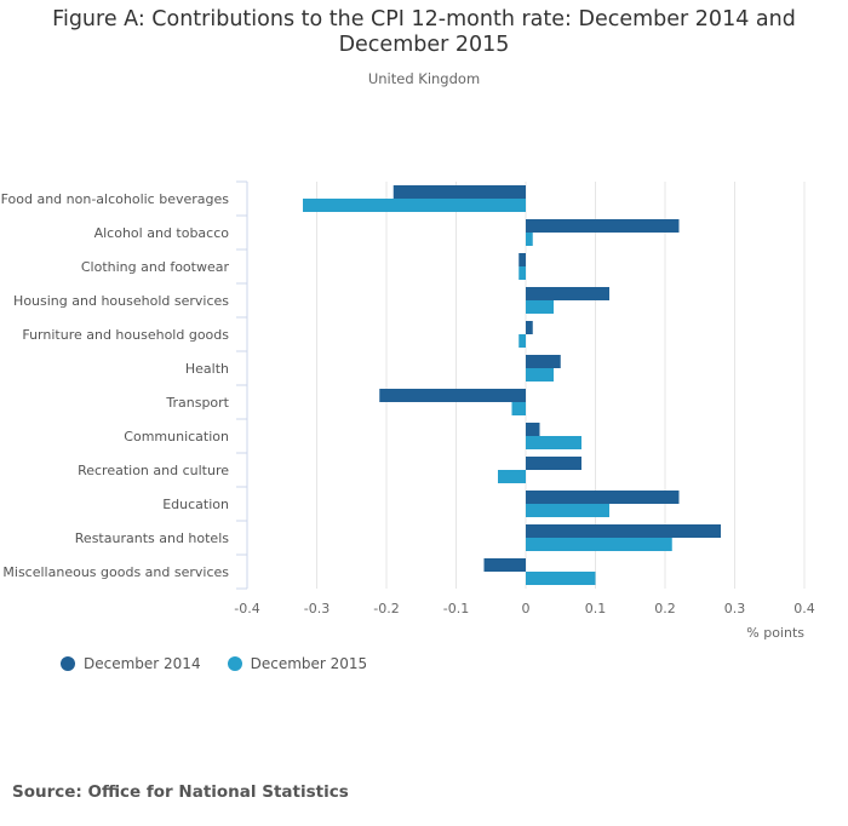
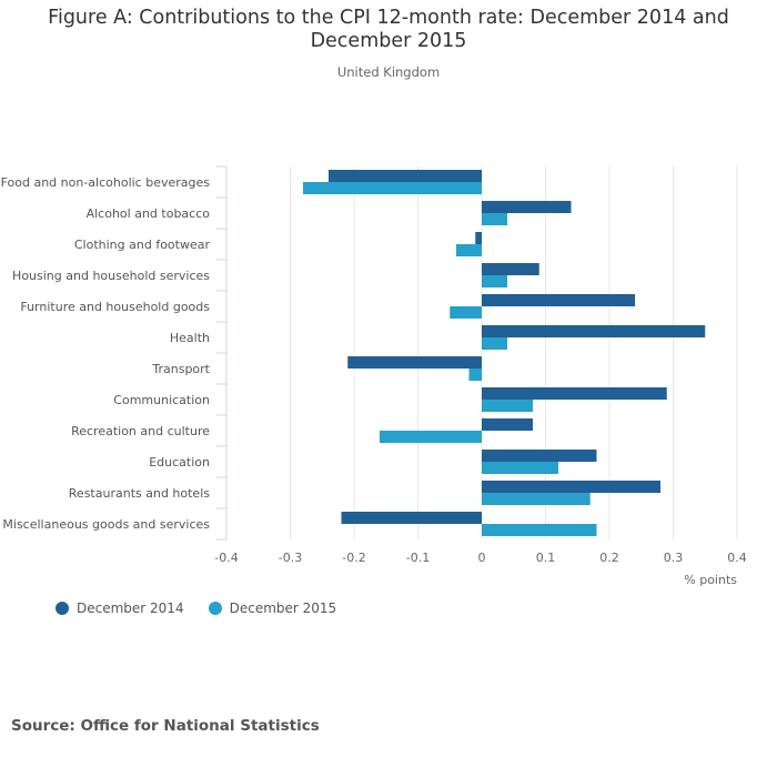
December 2014/Food and non-alcoholic beverages: -0.19 -> -0.24
December 2015/Food and non-alcoholic beverages: -0.32 -> -0.28
December 2014/Alcohol and tobacco: 0.22 -> 0.14
December 2015/Alcohol and tobacco: 0.01 -> 0.04
December 2015/Clothing and footwear: -0.01 -> -0.04
December 2014/Housing and household services: 0.12 -> 0.09
December 2014/Furniture and household goods: 0.01 -> 0.24
December 2015/Furniture and household goods: -0.01 -> -0.05
December 2014/Health: 0.05 -> 0.35
December 2014/Communication: 0.02 -> 0.29
December 2015/Recreation and culture: -0.04 -> -0.16
December 2014/Education: 0.22 -> 0.18
December 2015/Restaurants and hotels: 0.21 -> 0.17
December 2014/Miscellaneous goods and services: -0.06 -> -0.22
December 2015/Miscellaneous goods and services: 0.10 -> 0.18
